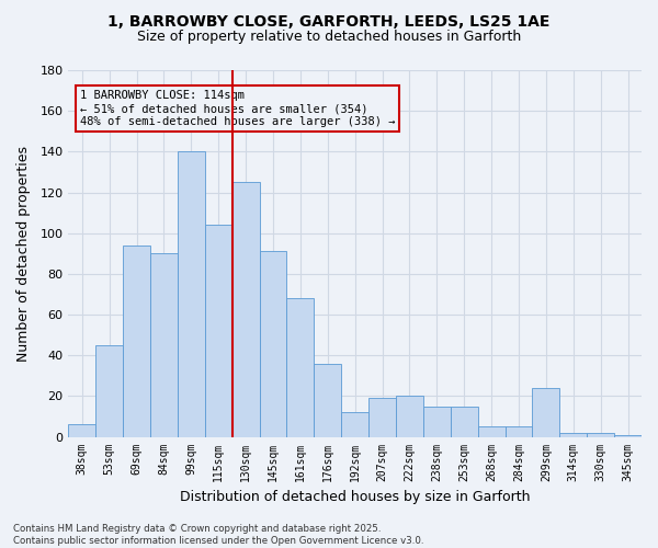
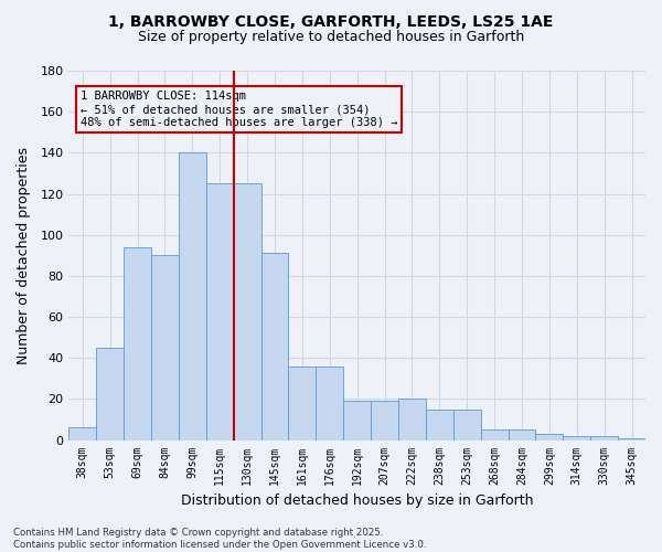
115sqm: 104 -> 125
161sqm: 68 -> 36
192sqm: 12 -> 19
299sqm: 24 -> 3
